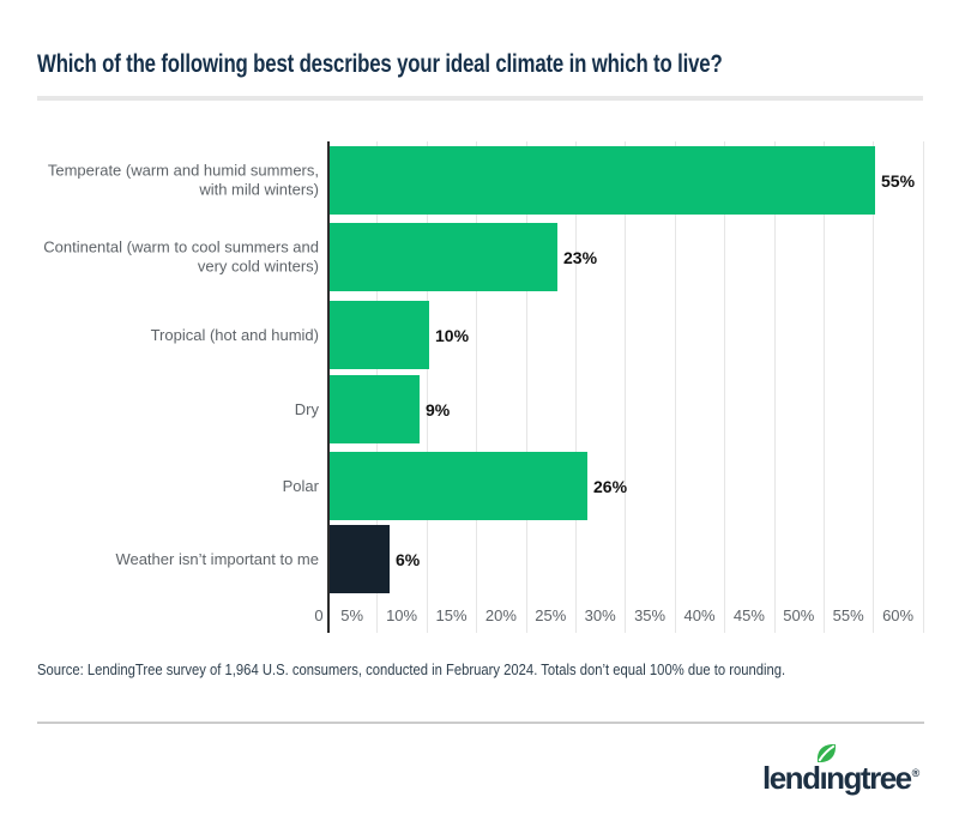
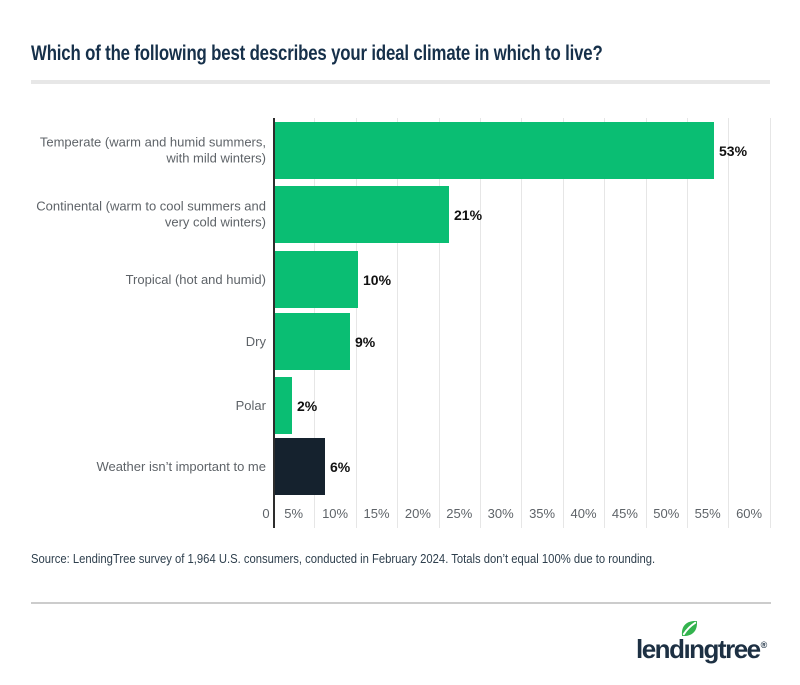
Temperate (warm and humid summers, with mild winters): 55% -> 53%
Continental (warm to cool summers and very cold winters): 23% -> 21%
Polar: 26% -> 2%
